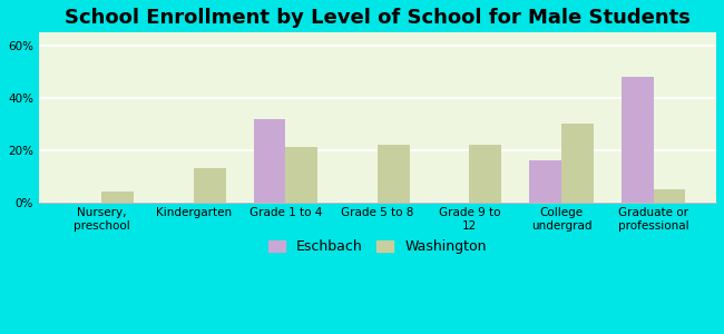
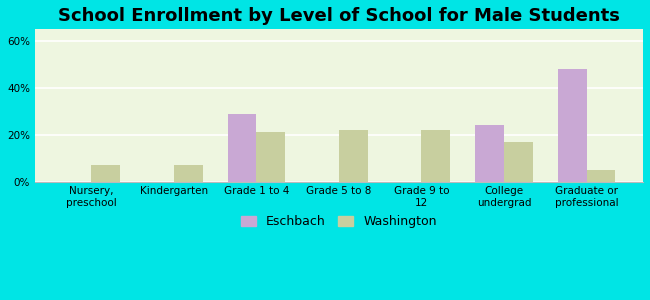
Washington/Nursery, preschool: 4% -> 7%
Washington/Kindergarten: 13% -> 7%
Eschbach/Grade 1 to 4: 32% -> 29%
Eschbach/College undergrad: 16% -> 24%
Washington/College undergrad: 30% -> 17%
